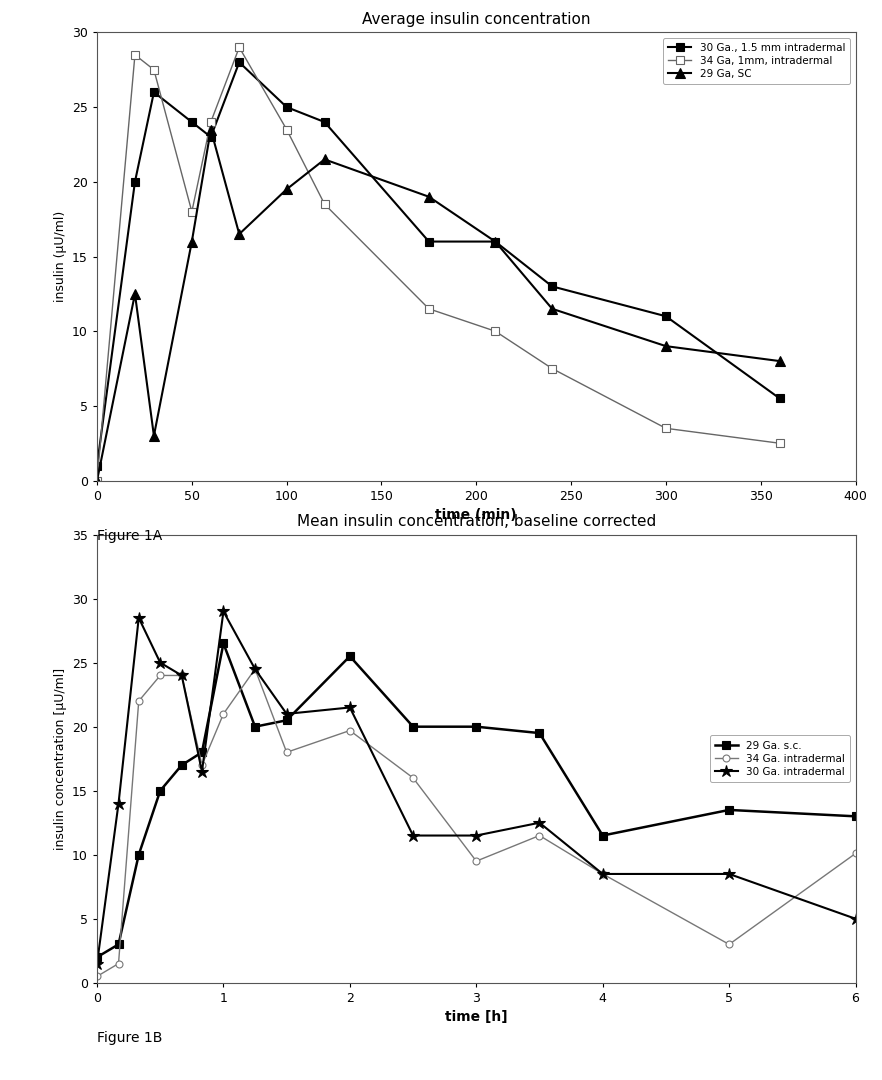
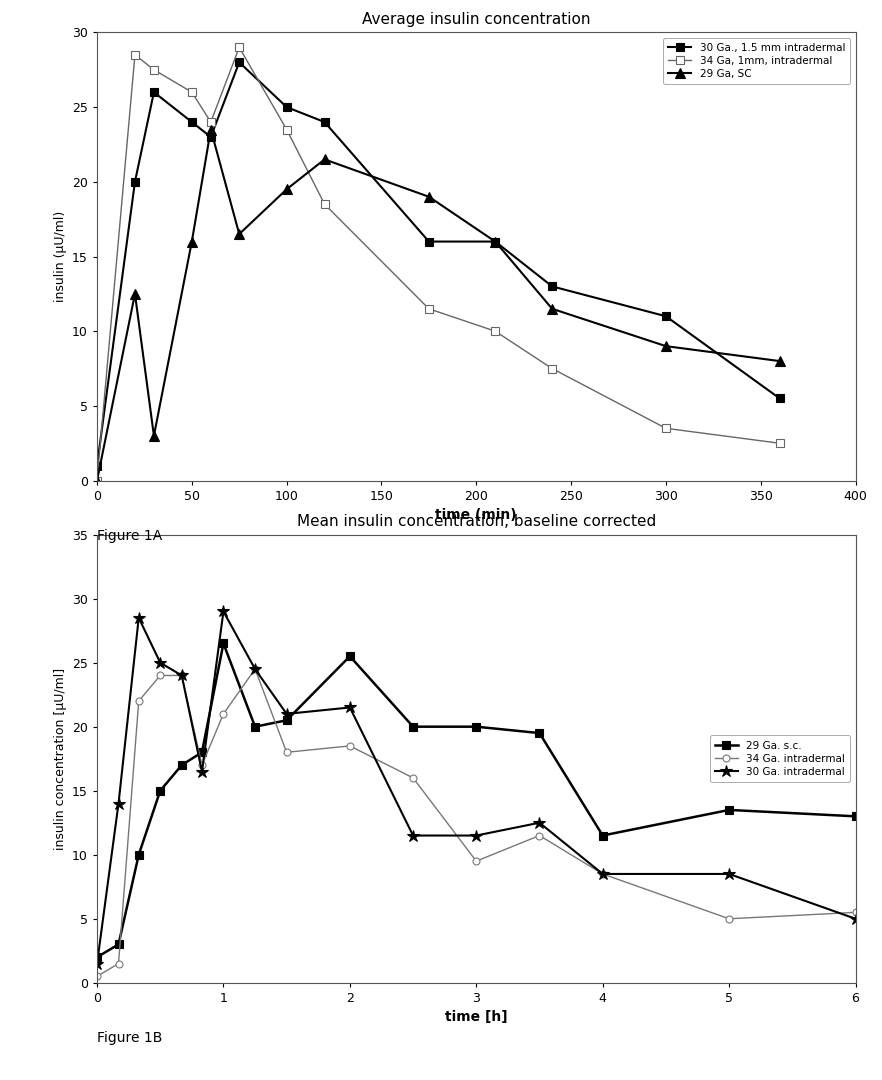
Average insulin concentration/34 Ga, 1mm, intradermal/50: 18.0 -> 26.0
Mean insulin concentration, baseline corrected/34 Ga. intradermal/2: 19.7 -> 18.5
Mean insulin concentration, baseline corrected/34 Ga. intradermal/5: 3.0 -> 5.0
Mean insulin concentration, baseline corrected/34 Ga. intradermal/6: 10.1 -> 5.5
